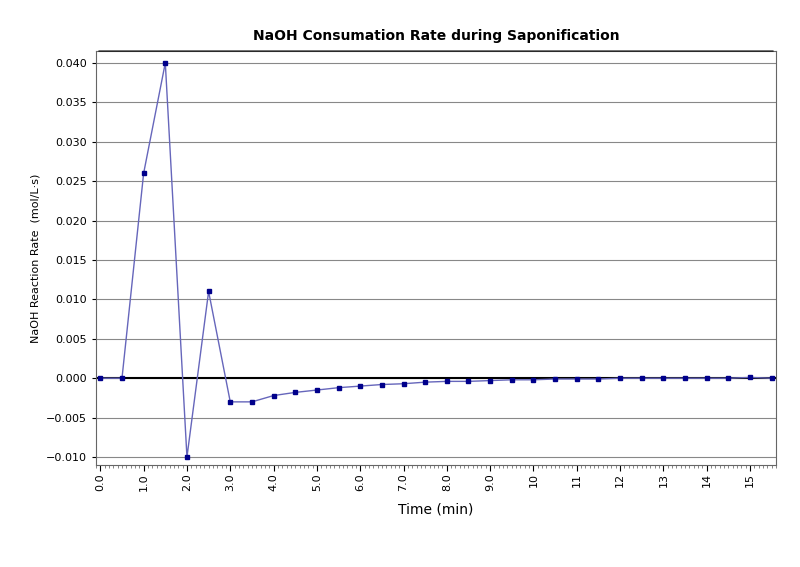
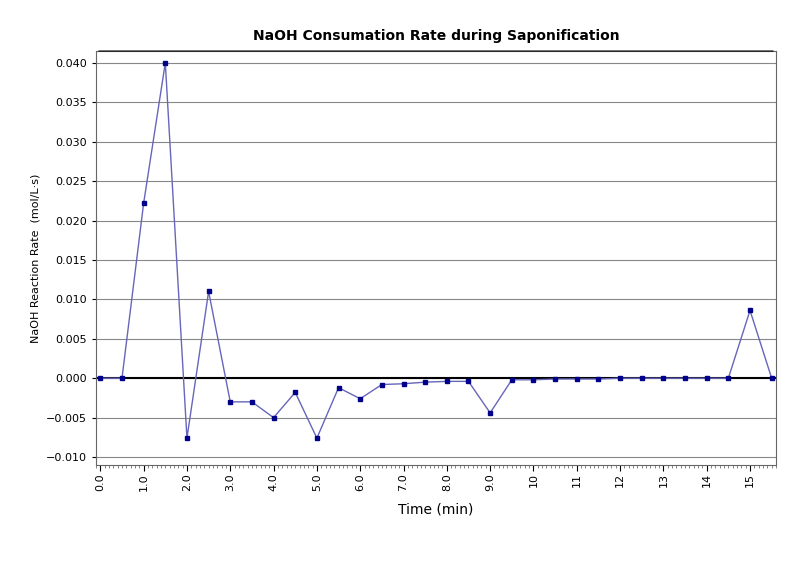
1.0: 0.0260 -> 0.0222
2.0: -0.0100 -> -0.0076
4.0: -0.0022 -> -0.0050
5.0: -0.0015 -> -0.0076
6.0: -0.0010 -> -0.0026
9.0: -0.0003 -> -0.0044
15: 0.0001 -> 0.0086
